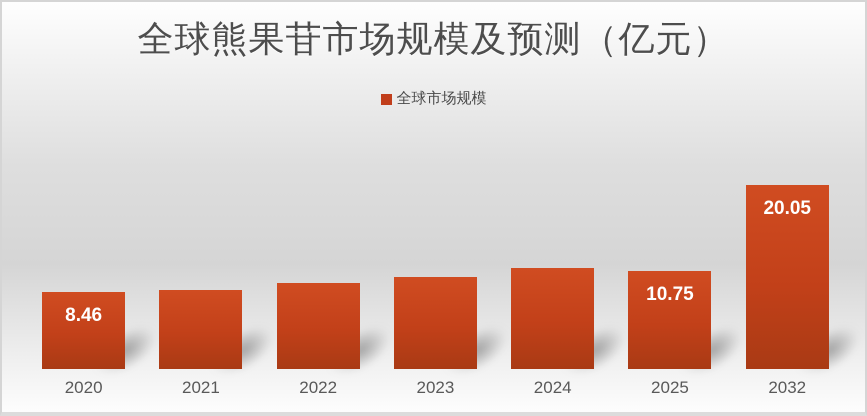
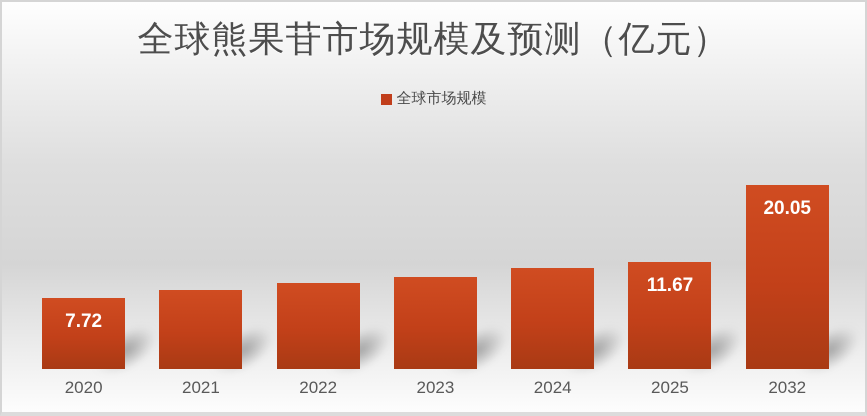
2020: 8.46 -> 7.72
2025: 10.75 -> 11.67
